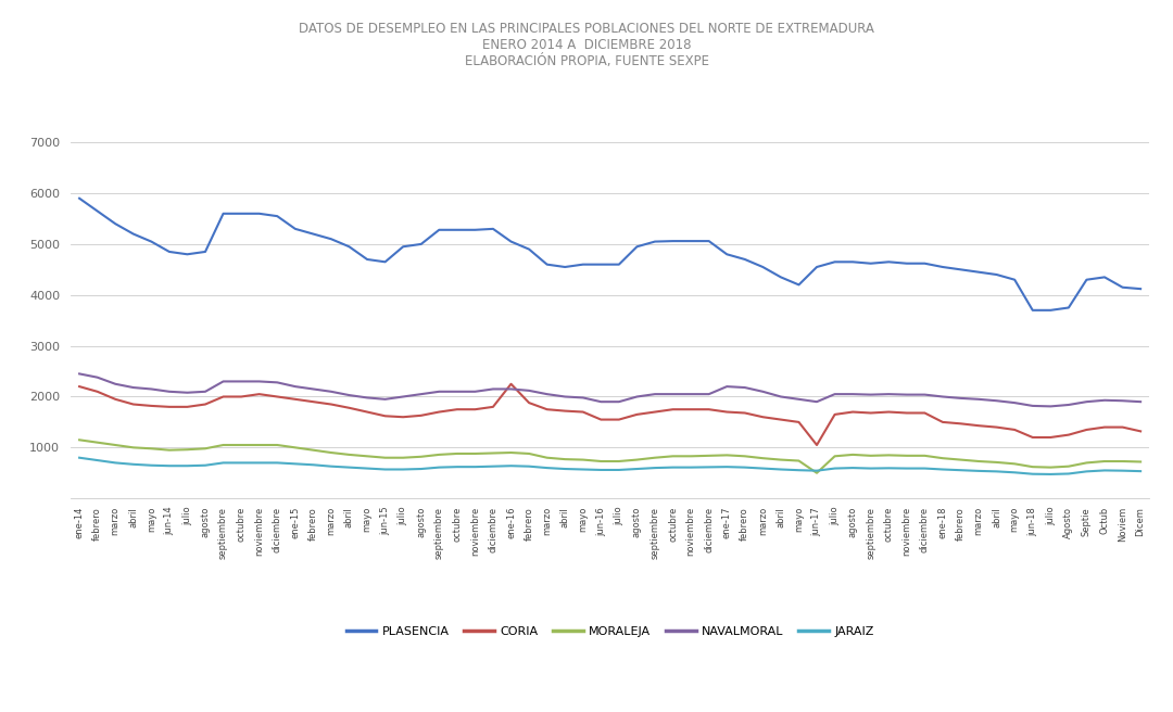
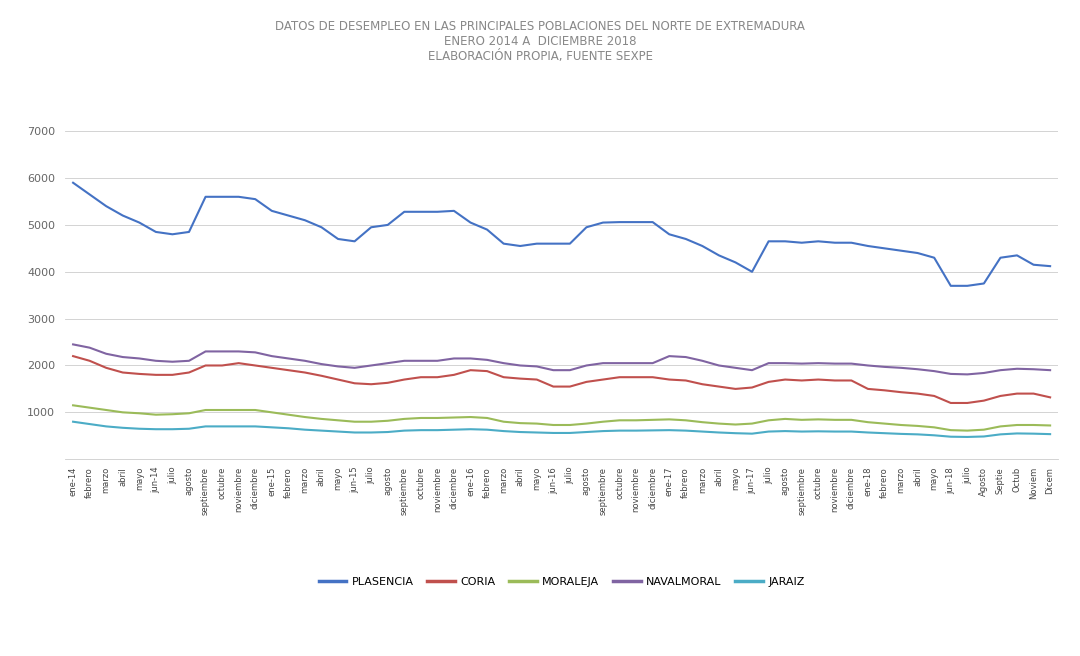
CORIA/ene-16: 2250 -> 1900
PLASENCIA/jun-17: 4550 -> 4000
CORIA/jun-17: 1050 -> 1530
MORALEJA/jun-17: 500 -> 760
